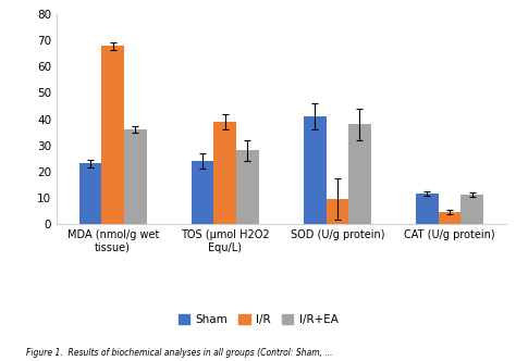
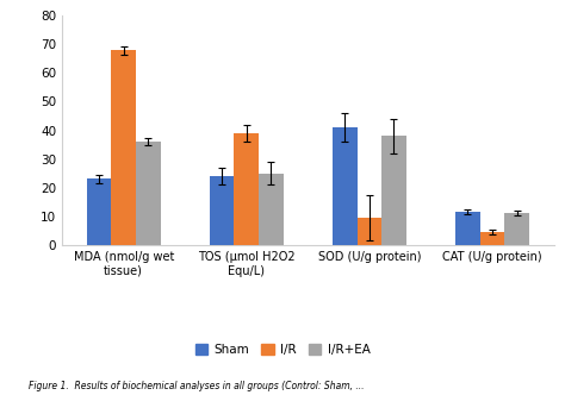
I/R+EA/TOS (μmol H2O2 Equ/L): 28 -> 25
